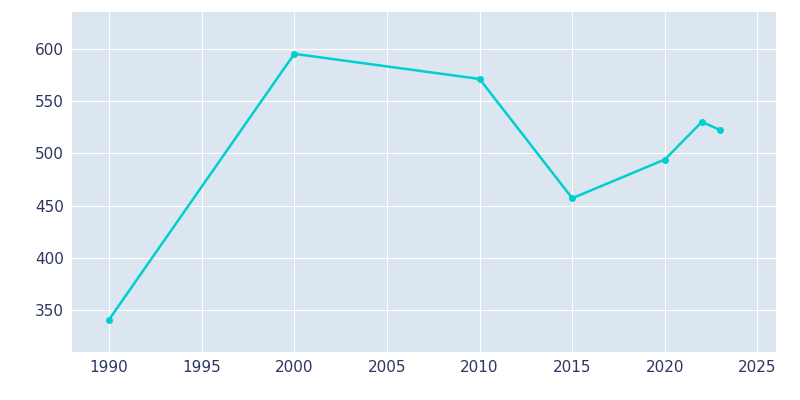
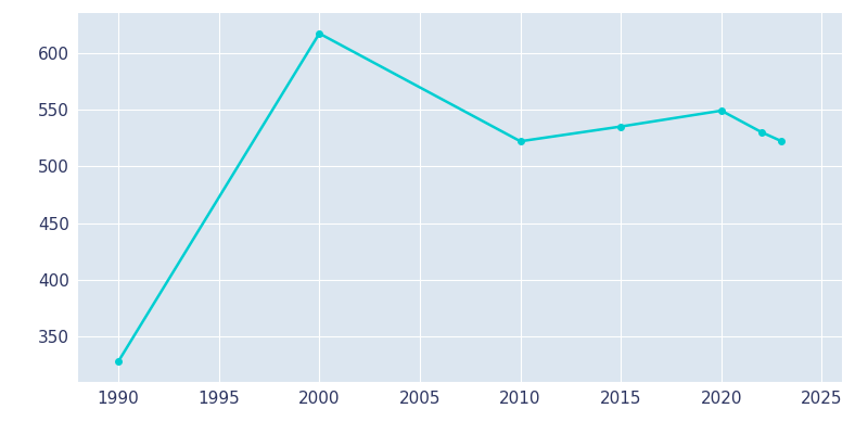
1990: 341 -> 328
2000: 595 -> 617
2010: 571 -> 522
2015: 457 -> 535
2020: 494 -> 549
